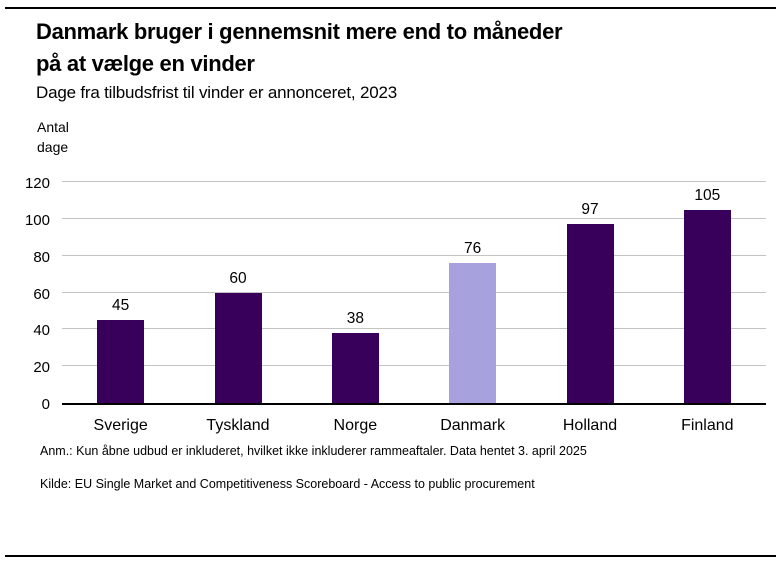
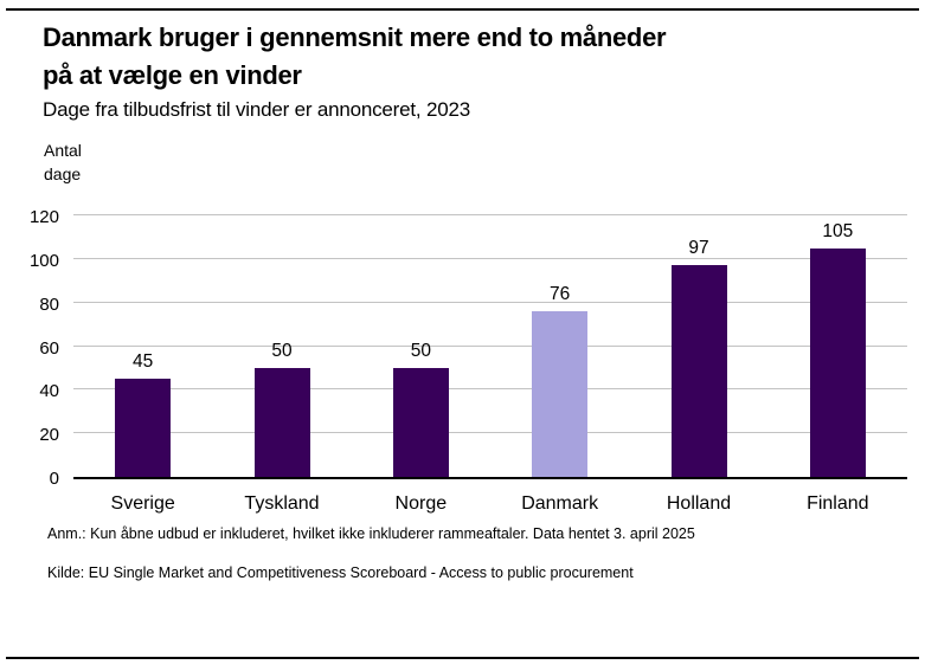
Tyskland: 60 -> 50
Norge: 38 -> 50
